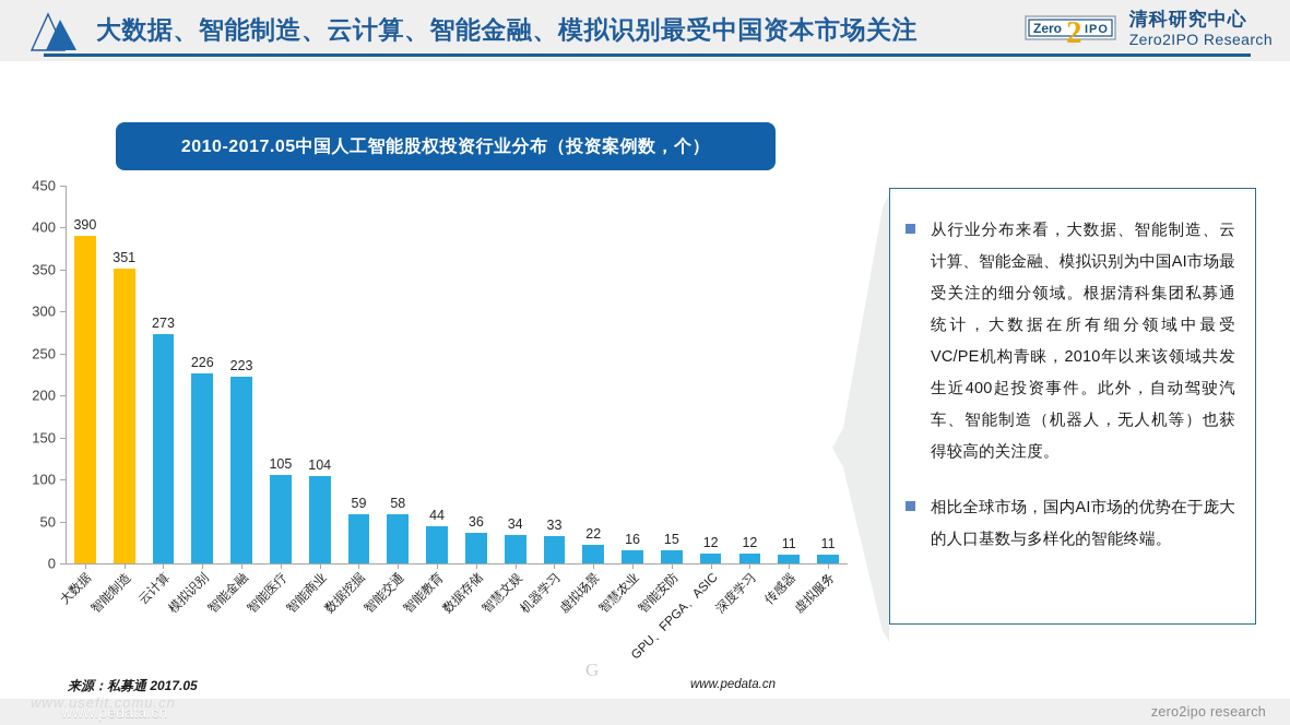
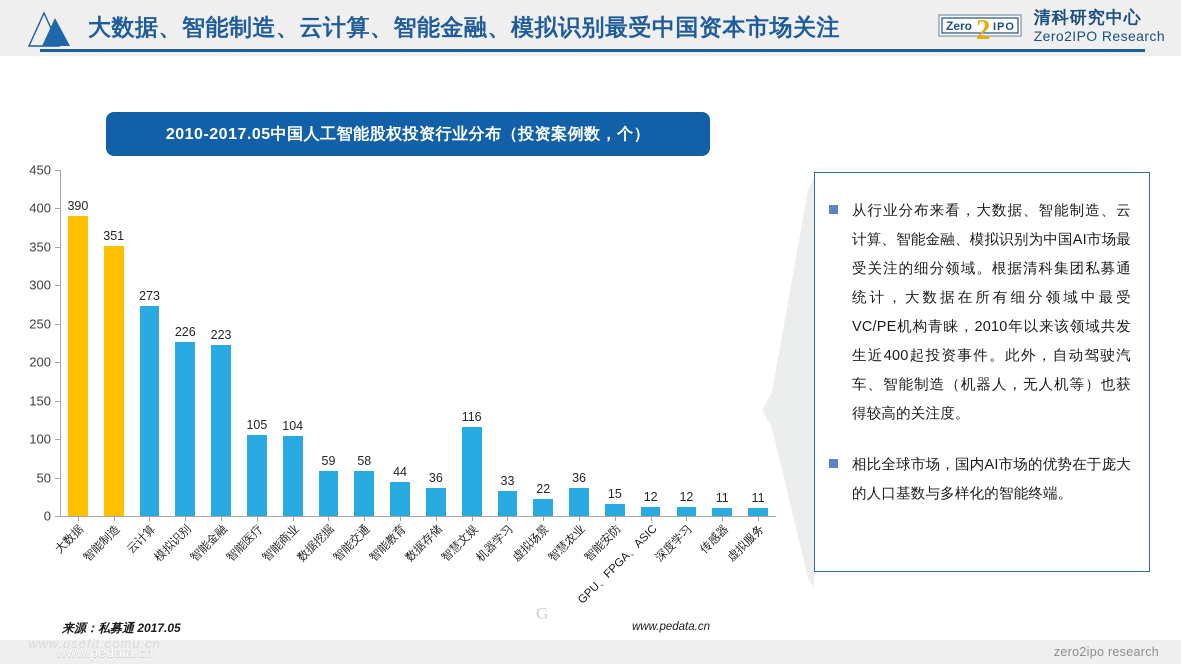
智慧文娱: 34 -> 116
智慧农业: 16 -> 36
